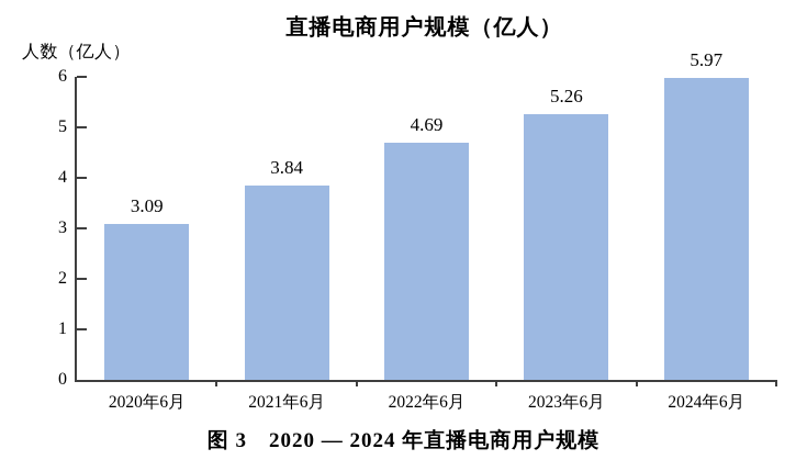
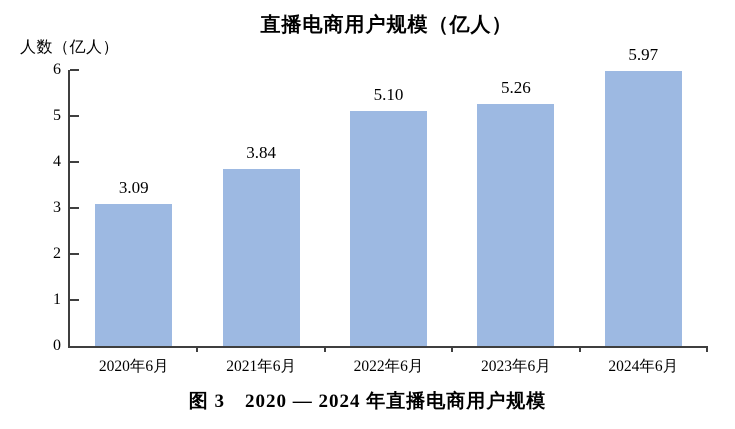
2022年6月: 4.69 -> 5.10
